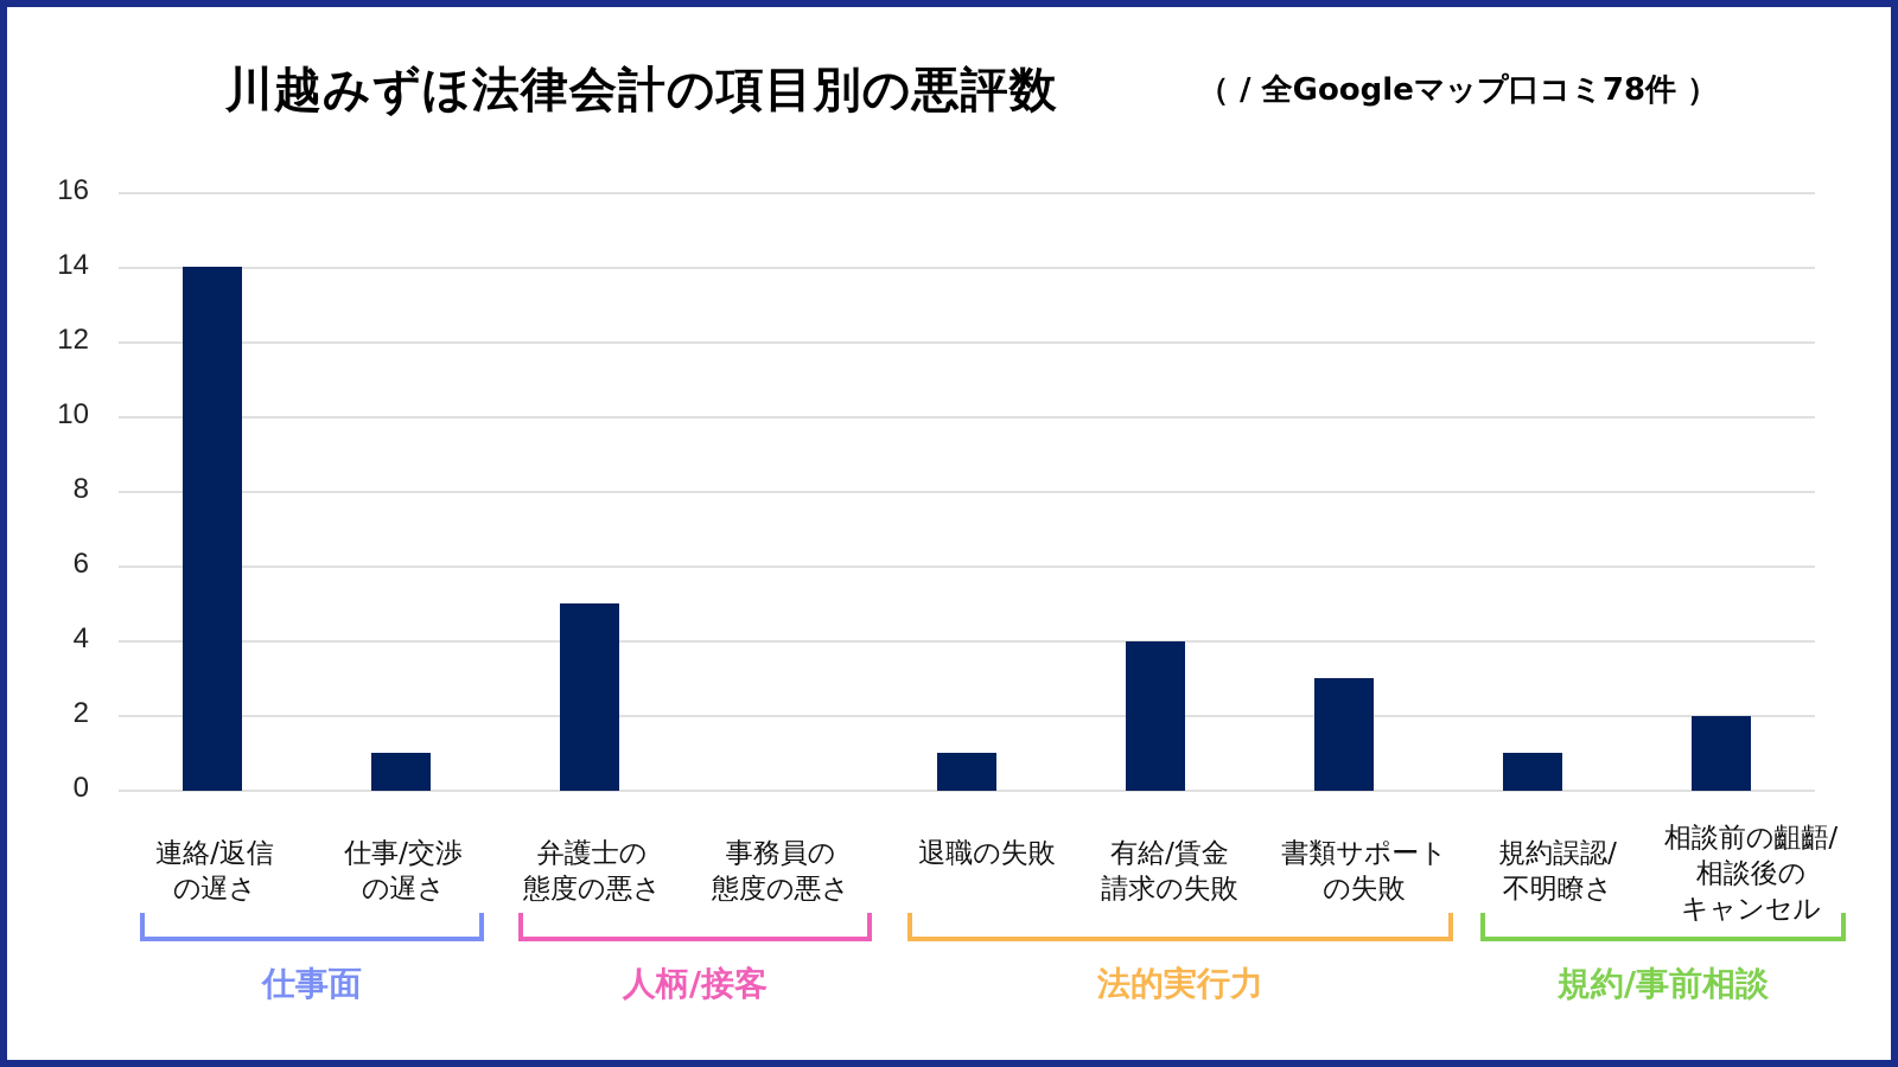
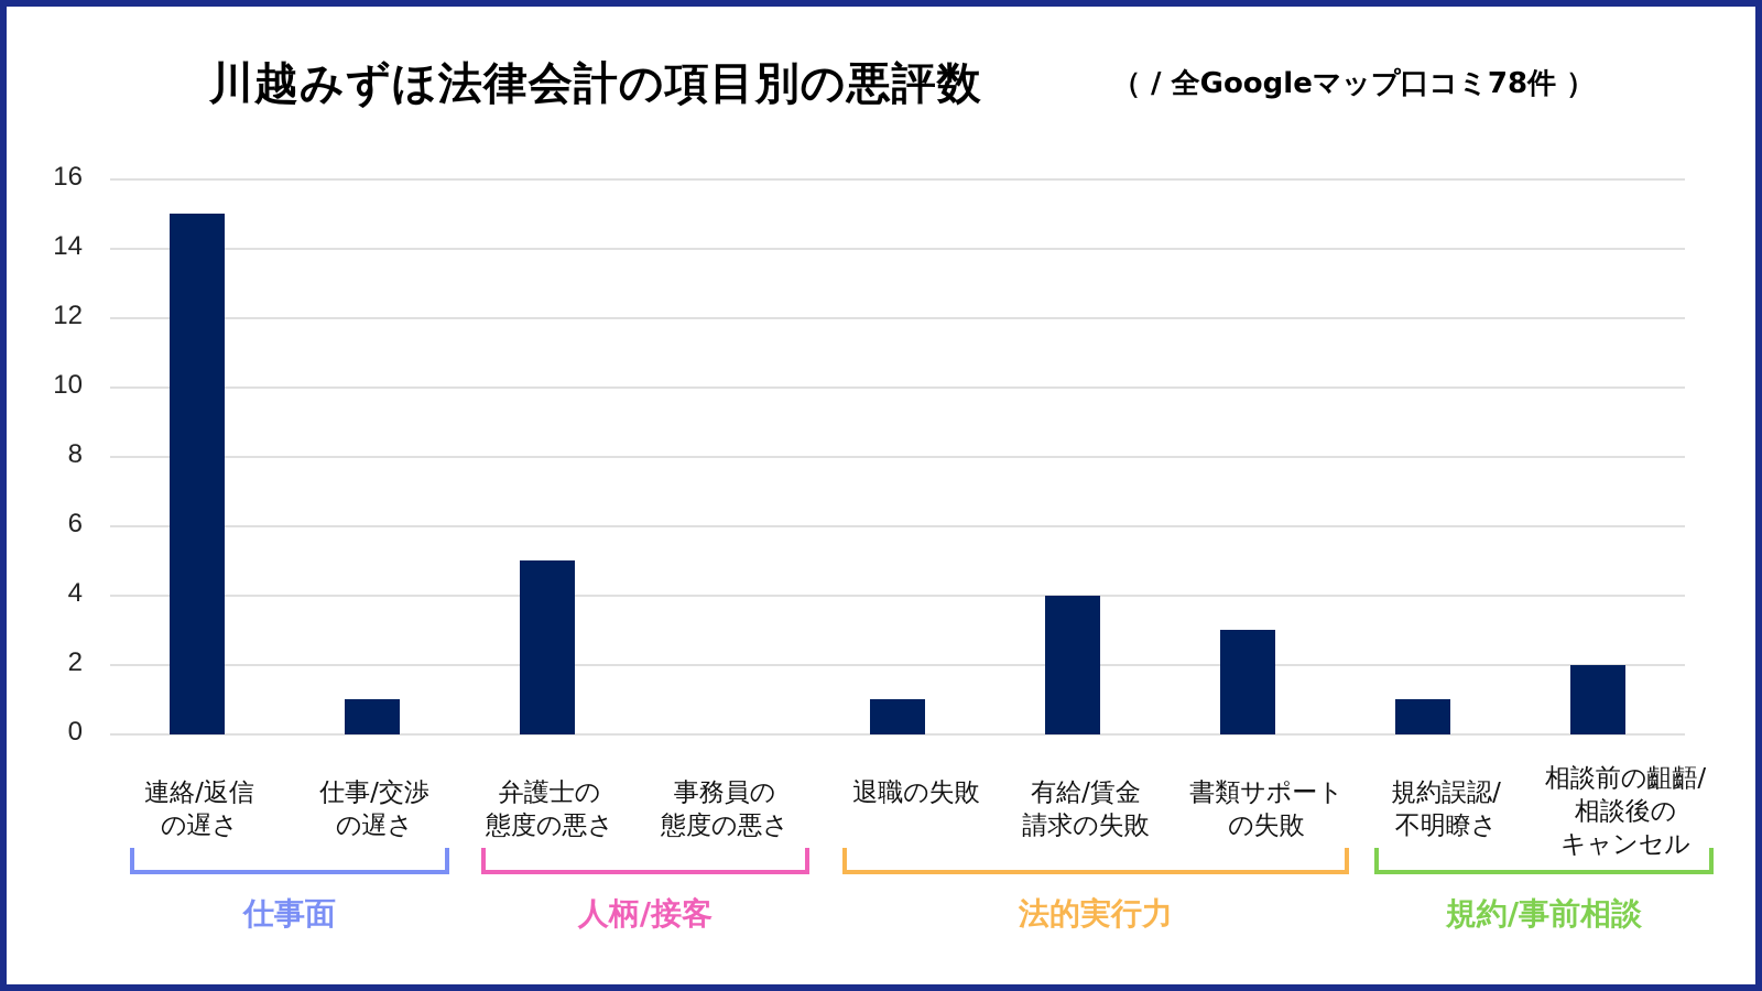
連絡/返信の遅さ: 14 -> 15
